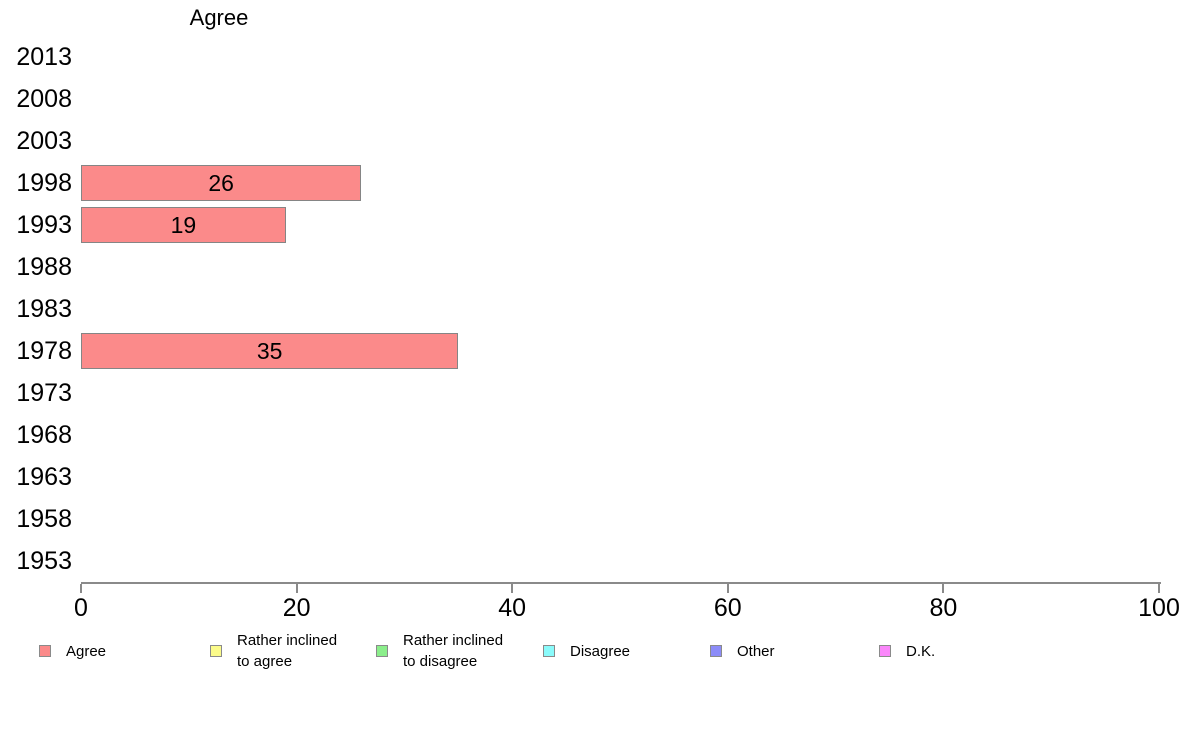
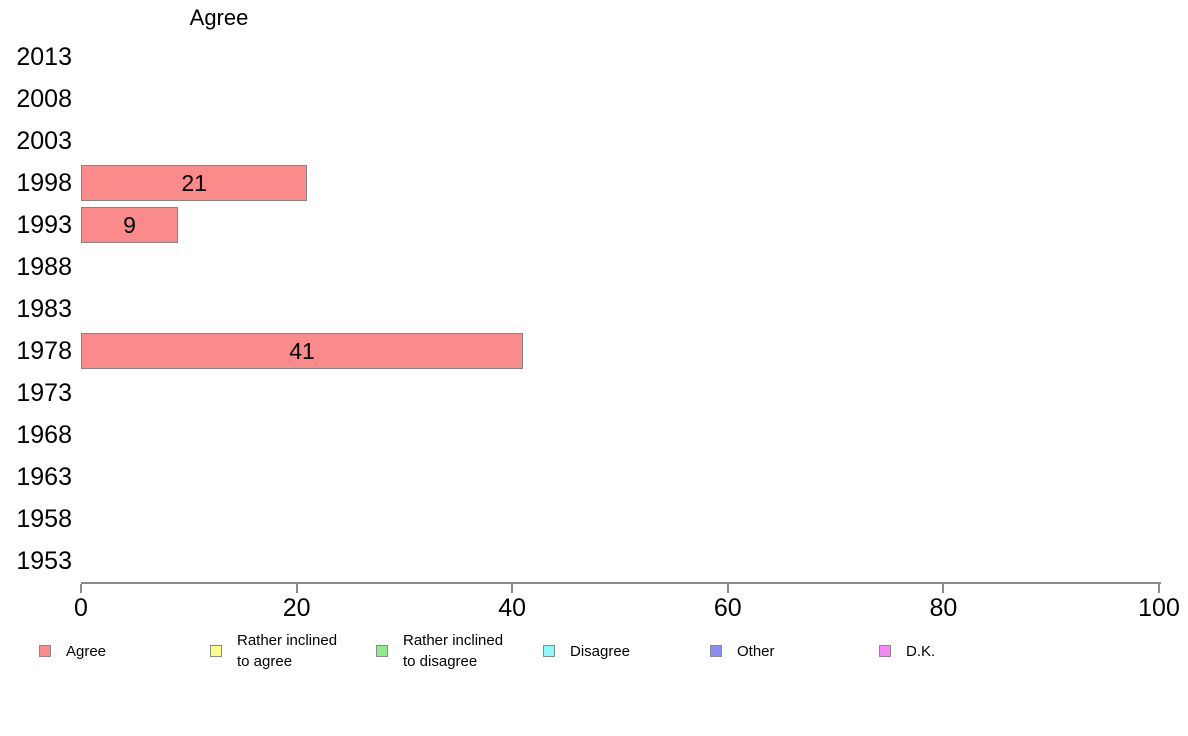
1998: 26 -> 21
1993: 19 -> 9
1978: 35 -> 41
